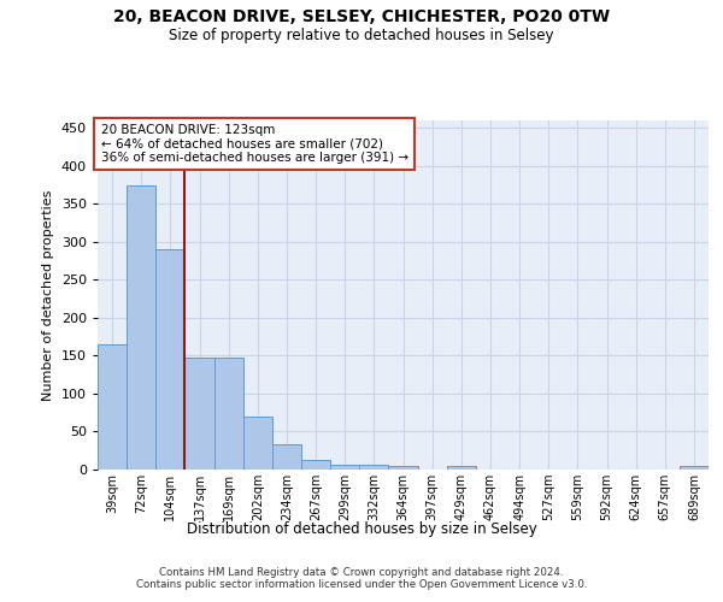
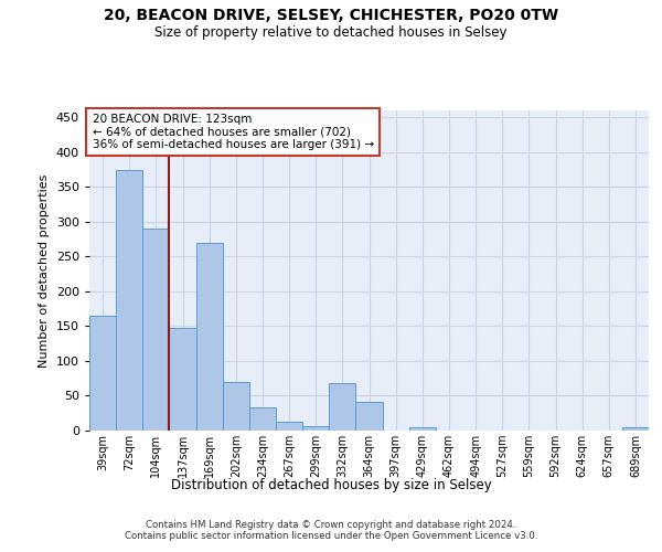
169sqm: 148 -> 270
332sqm: 6 -> 68
364sqm: 4 -> 42
